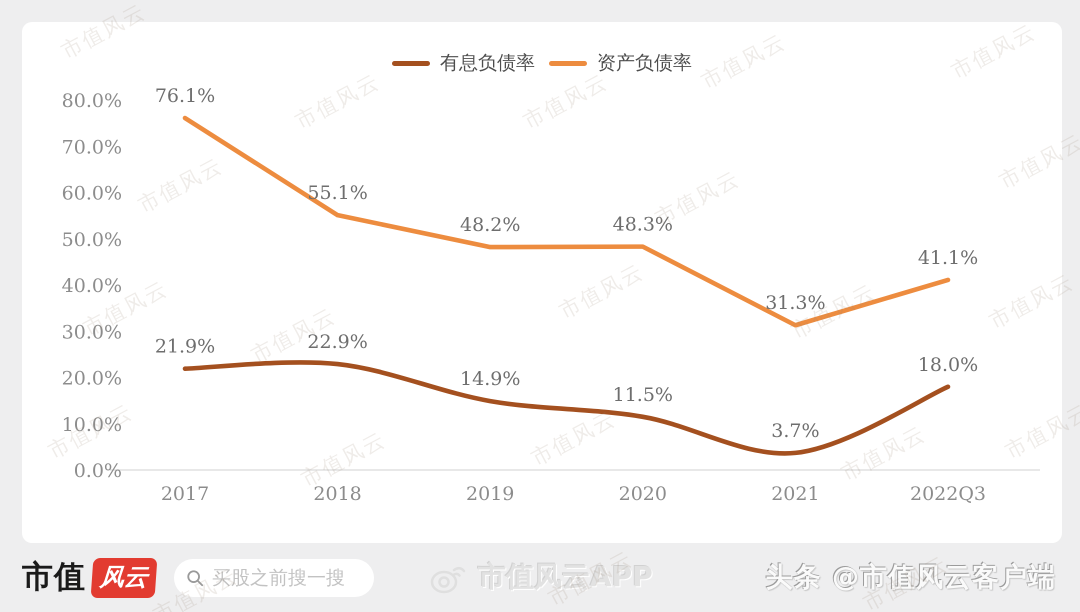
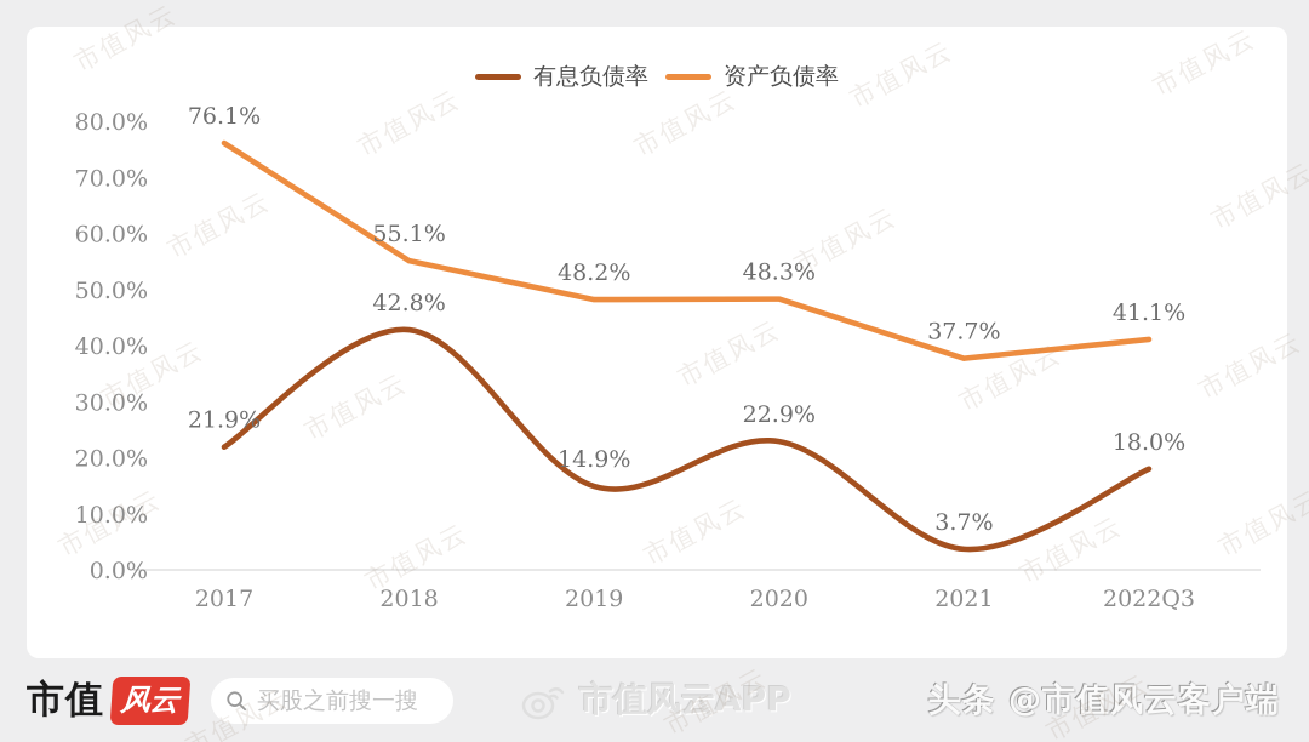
有息负债率/2018: 22.9% -> 42.8%
有息负债率/2020: 11.5% -> 22.9%
资产负债率/2021: 31.3% -> 37.7%
